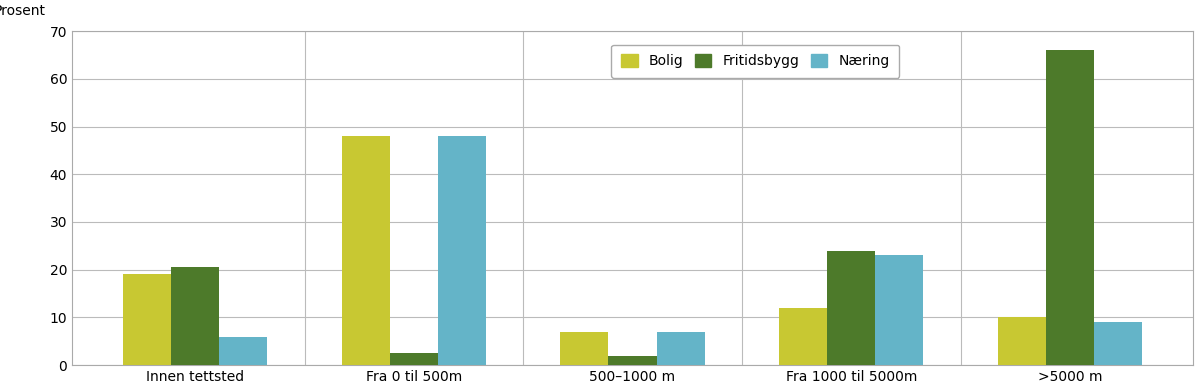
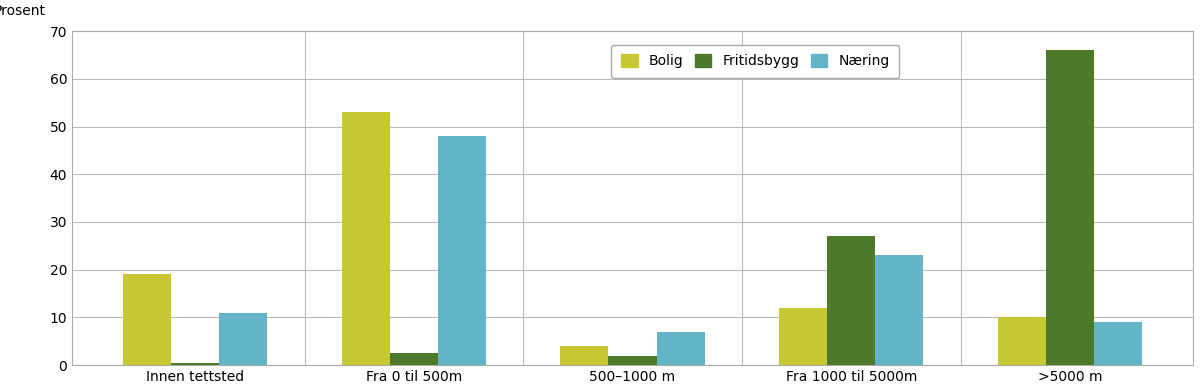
Fritidsbygg/Innen tettsted: 20.5 -> 0.5
Næring/Innen tettsted: 6 -> 11
Bolig/Fra 0 til 500m: 48 -> 53
Bolig/500–1000 m: 7 -> 4
Fritidsbygg/Fra 1000 til 5000m: 24.0 -> 27.0
